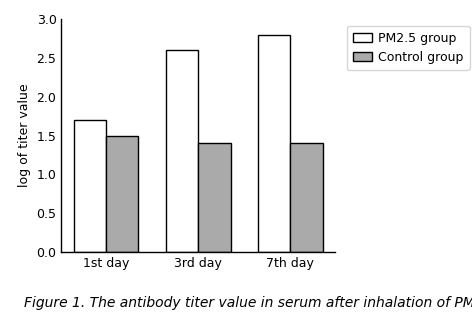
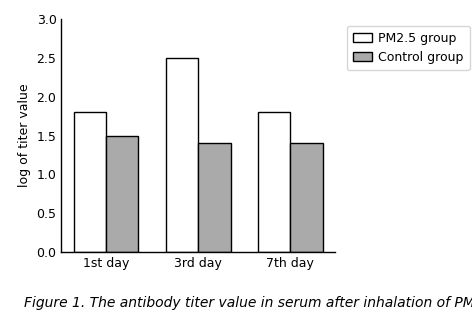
PM2.5 group/1st day: 1.7 -> 1.8
PM2.5 group/3rd day: 2.6 -> 2.5
PM2.5 group/7th day: 2.8 -> 1.8
